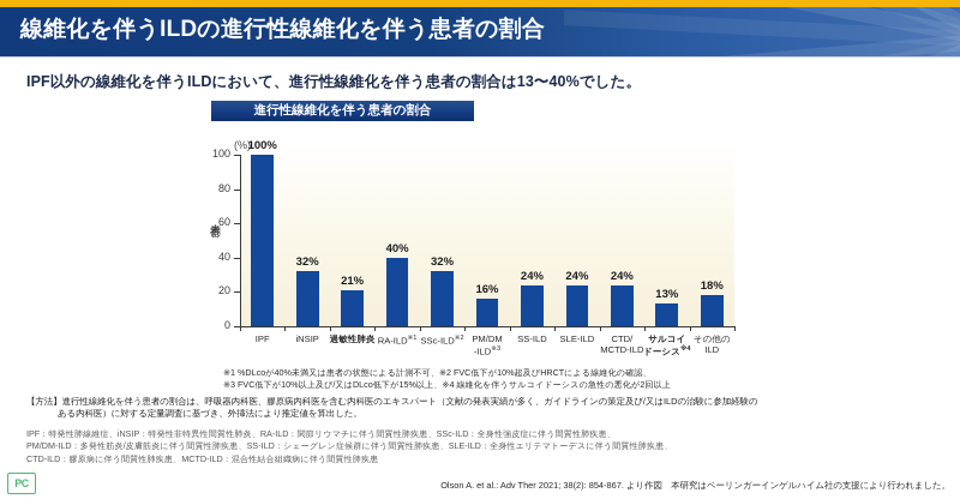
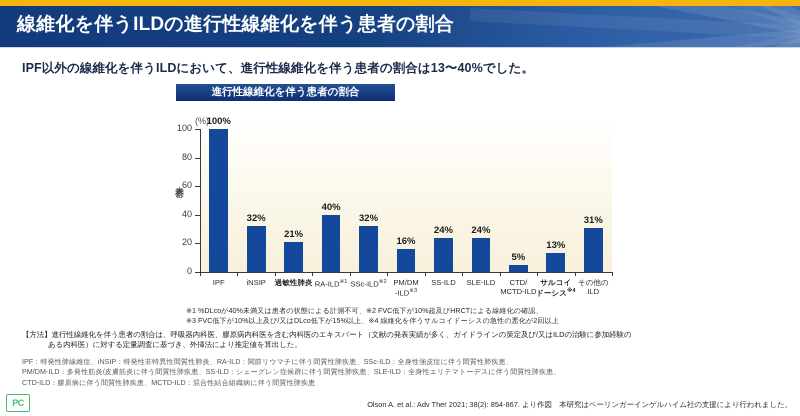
CTD/ MCTD-ILD: 24% -> 5%
その他の ILD: 18% -> 31%
